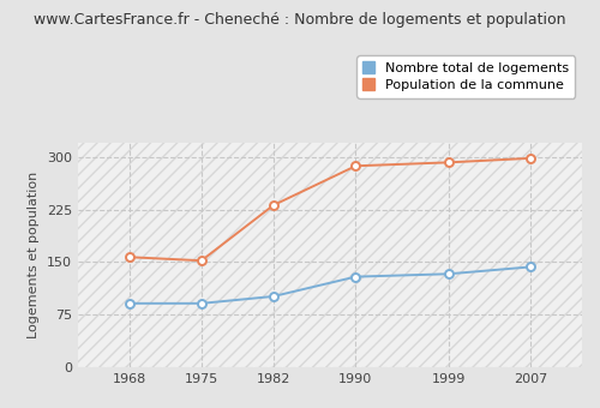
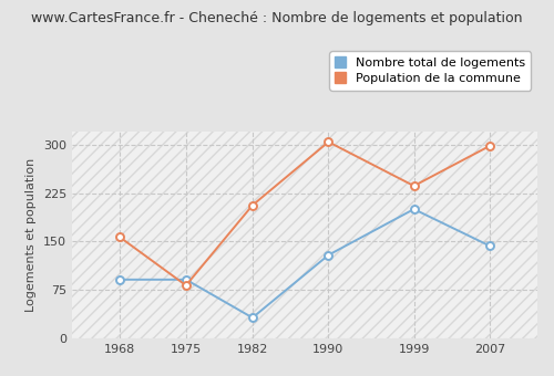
Population de la commune/1975: 152 -> 82
Nombre total de logements/1982: 101 -> 32
Population de la commune/1982: 231 -> 206
Population de la commune/1990: 287 -> 304
Nombre total de logements/1999: 133 -> 200
Population de la commune/1999: 292 -> 236
